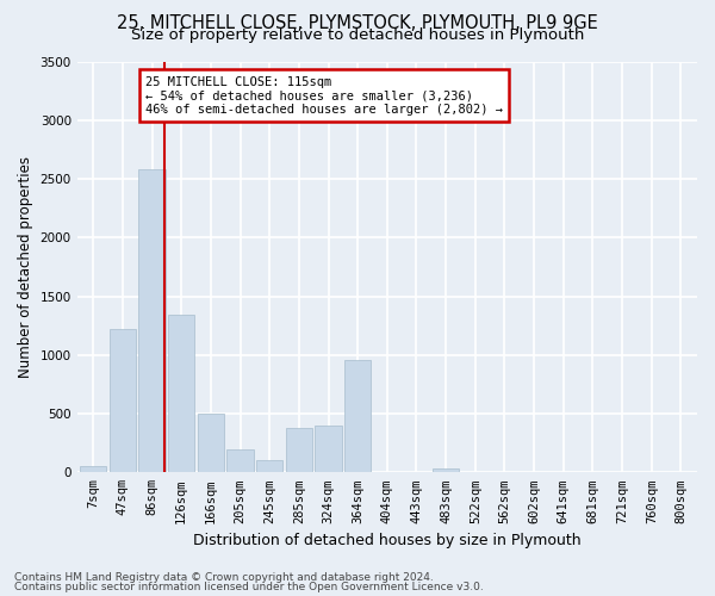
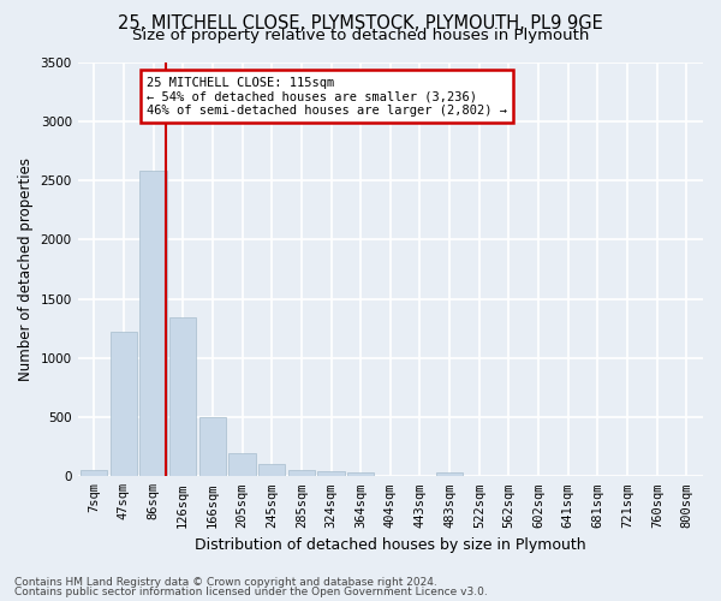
285sqm: 380 -> 50
324sqm: 400 -> 40
364sqm: 960 -> 40
